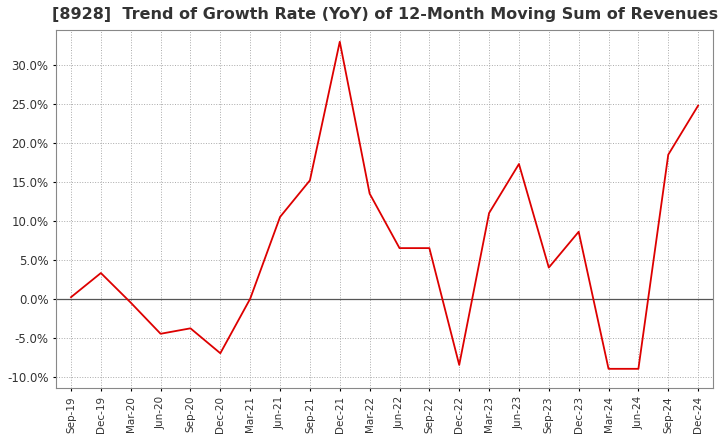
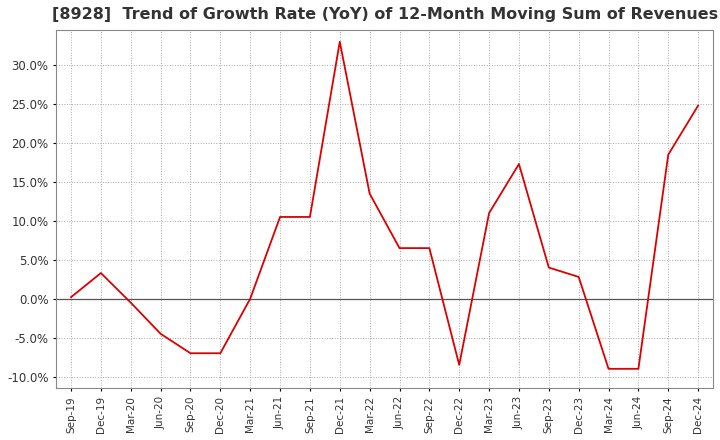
Sep-20: -3.8% -> -7.0%
Sep-21: 15.2% -> 10.5%
Dec-23: 8.6% -> 2.8%
